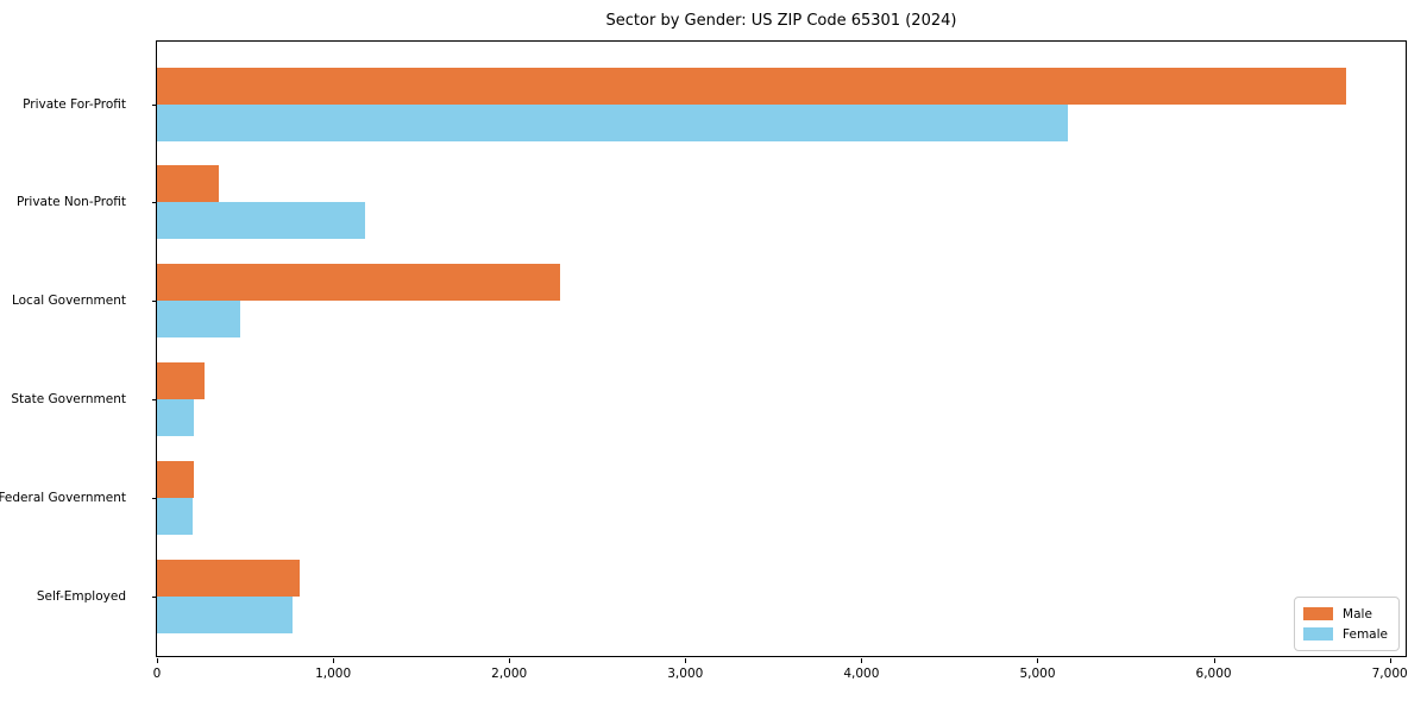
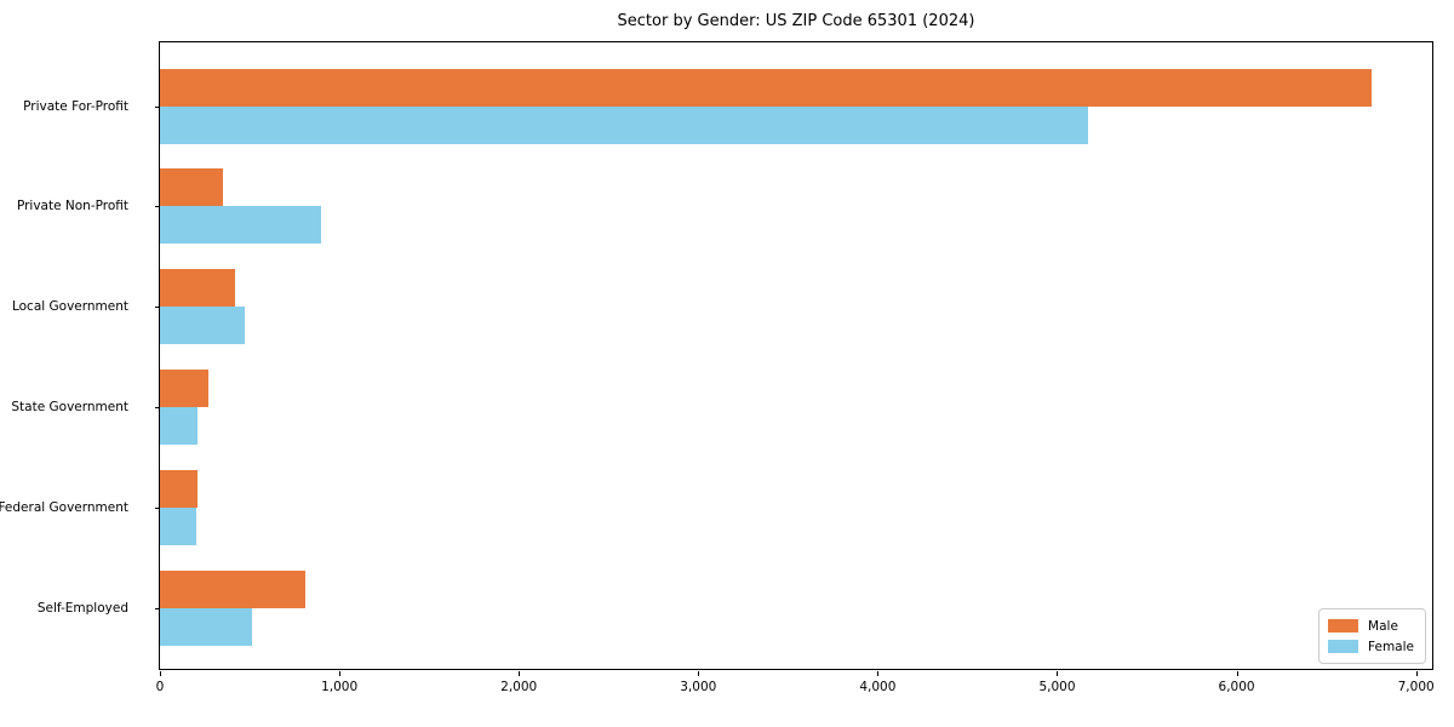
Female/Private Non-Profit: 1180 -> 900
Male/Local Government: 2290 -> 420
Female/Self-Employed: 770 -> 510
